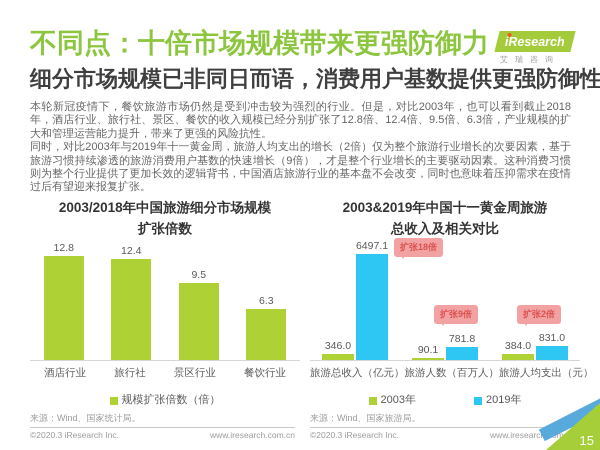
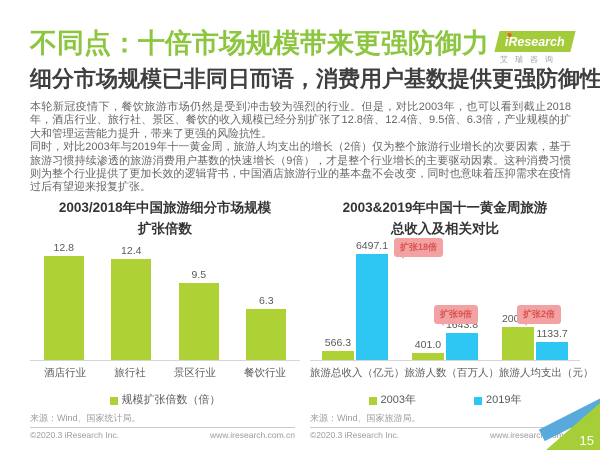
2003&2019年中国十一黄金周旅游总收入及相关对比/2003年/旅游总收入（亿元）: 346.0 -> 566.3
2003&2019年中国十一黄金周旅游总收入及相关对比/2003年/旅游人数（百万人）: 90.1 -> 401.0
2003&2019年中国十一黄金周旅游总收入及相关对比/2019年/旅游人数（百万人）: 781.8 -> 1643.8
2003&2019年中国十一黄金周旅游总收入及相关对比/2003年/旅游人均支出（元）: 384.0 -> 2001.5
2003&2019年中国十一黄金周旅游总收入及相关对比/2019年/旅游人均支出（元）: 831.0 -> 1133.7
